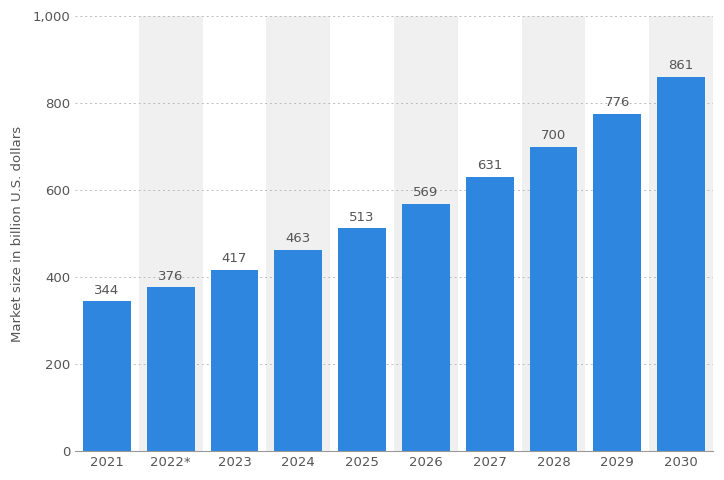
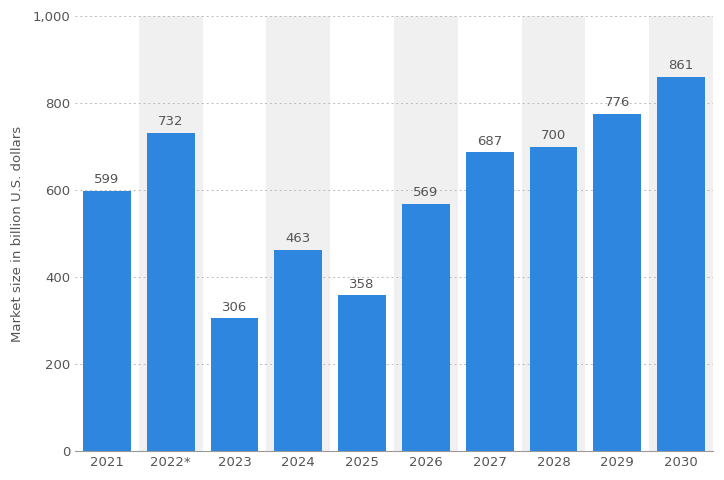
2021: 344 -> 599
2022*: 376 -> 732
2023: 417 -> 306
2025: 513 -> 358
2027: 631 -> 687
